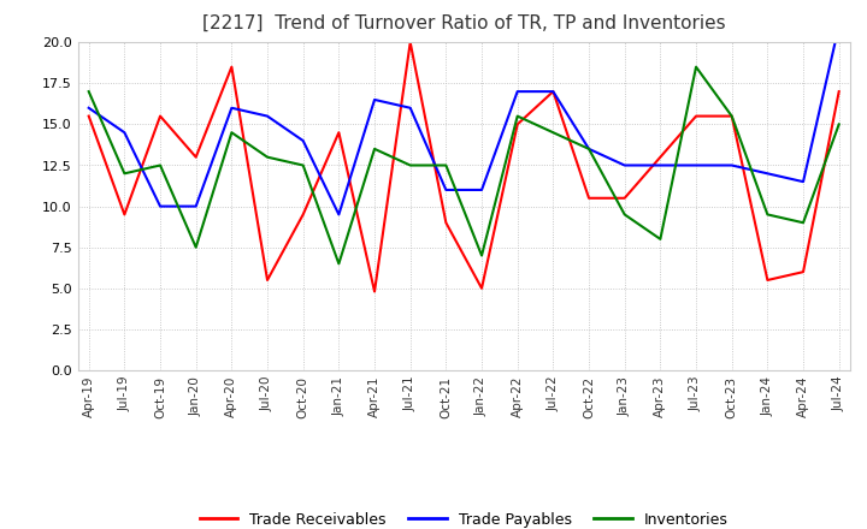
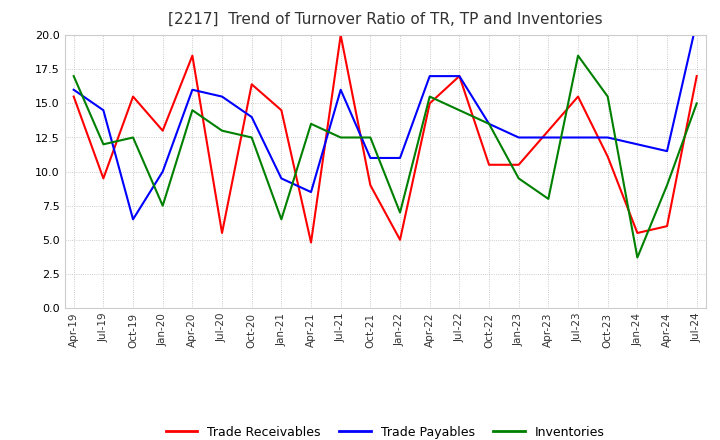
Trade Payables/Oct-19: 10.0 -> 6.5
Trade Receivables/Oct-20: 9.5 -> 16.4
Trade Payables/Apr-21: 16.5 -> 8.5
Trade Receivables/Oct-23: 15.5 -> 11.1
Inventories/Jan-24: 9.5 -> 3.7
